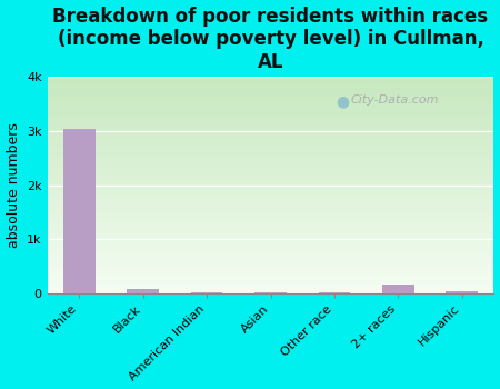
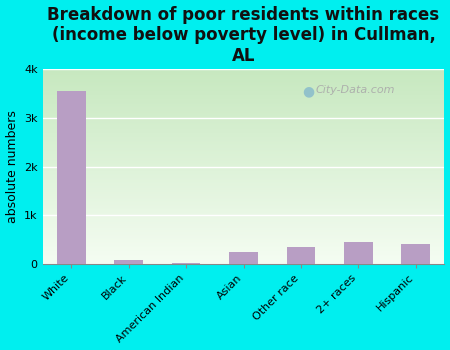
White: 3.05k -> 3.55k
Asian: 0.00k -> 0.25k
Other race: 0.00k -> 0.35k
2+ races: 0.16k -> 0.45k
Hispanic: 0.04k -> 0.40k
